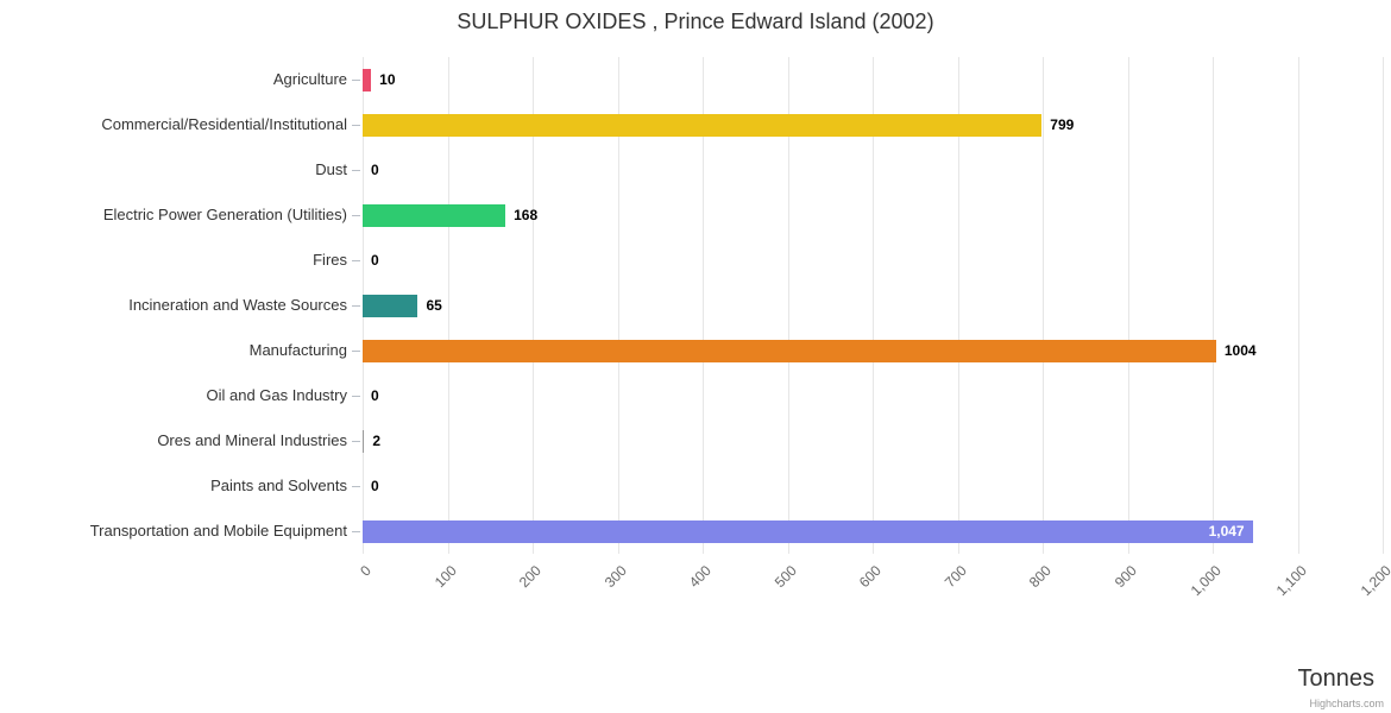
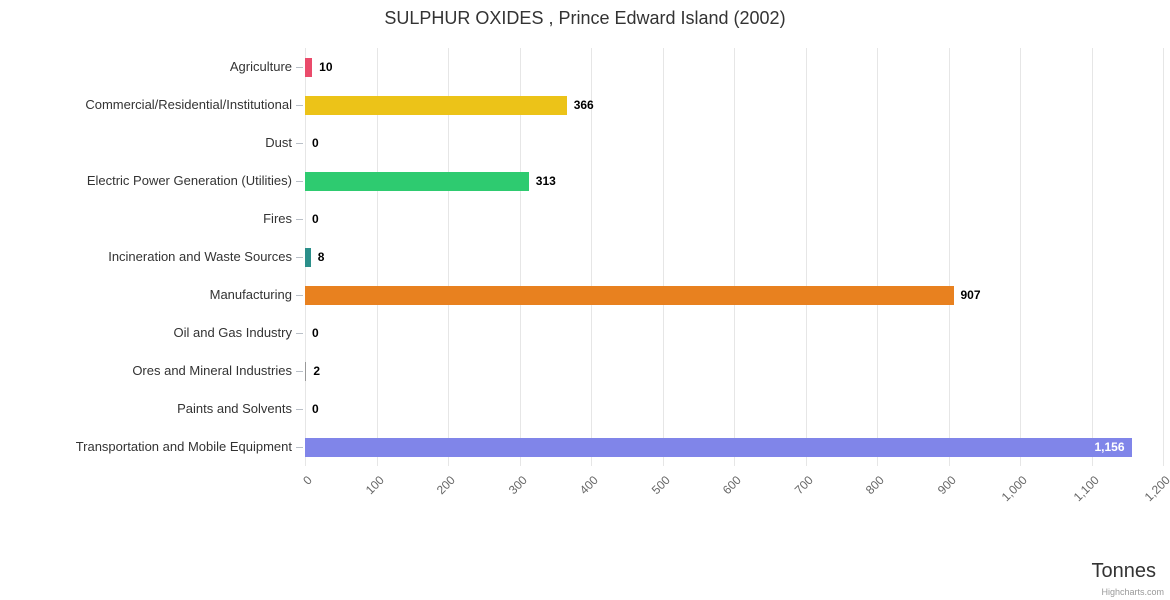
Commercial/Residential/Institutional: 799 -> 366
Electric Power Generation (Utilities): 168 -> 313
Incineration and Waste Sources: 65 -> 8
Manufacturing: 1004 -> 907
Transportation and Mobile Equipment: 1,047 -> 1,156
